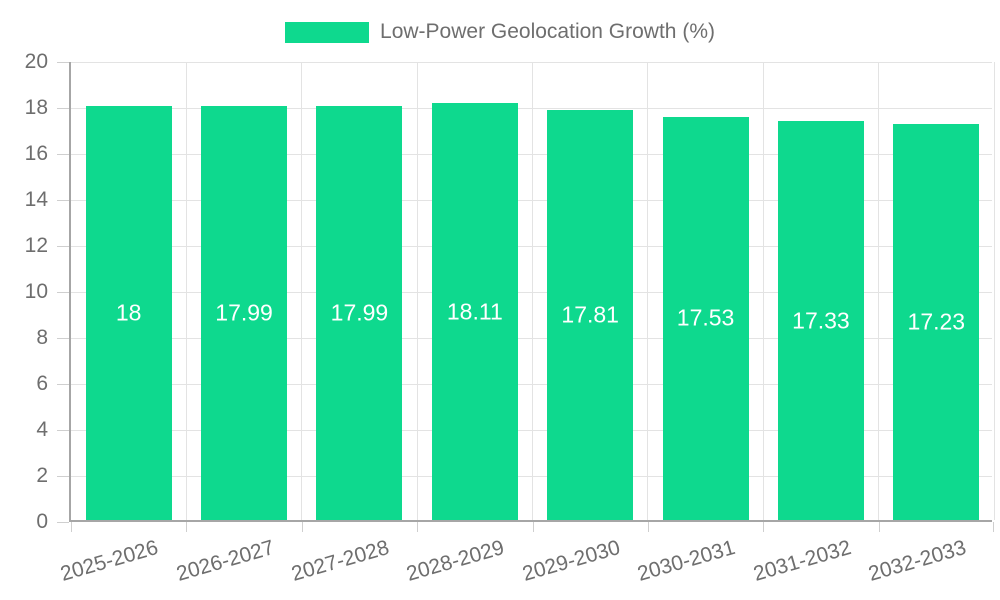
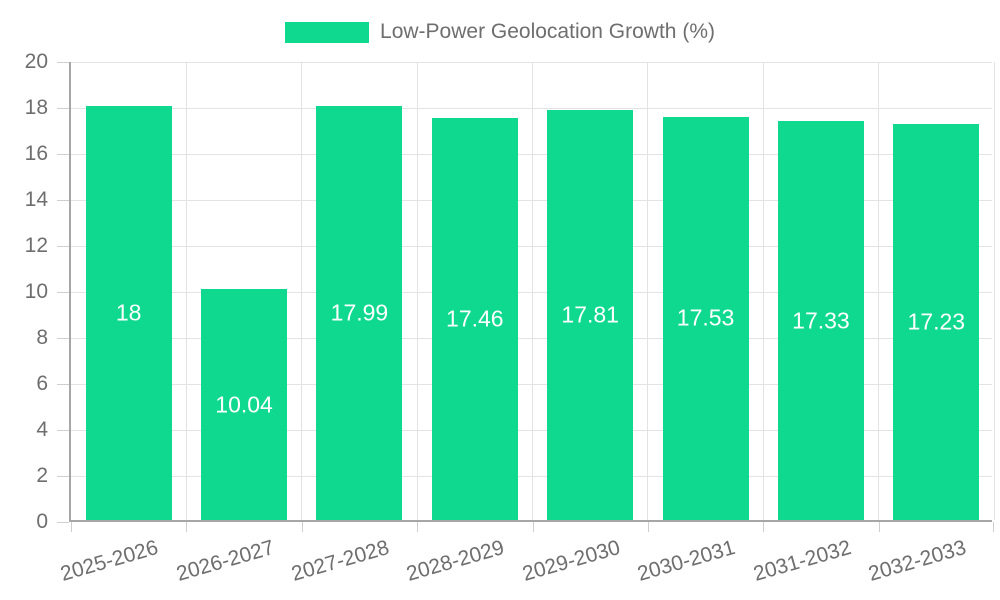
2026-2027: 17.99 -> 10.04
2028-2029: 18.11 -> 17.46
